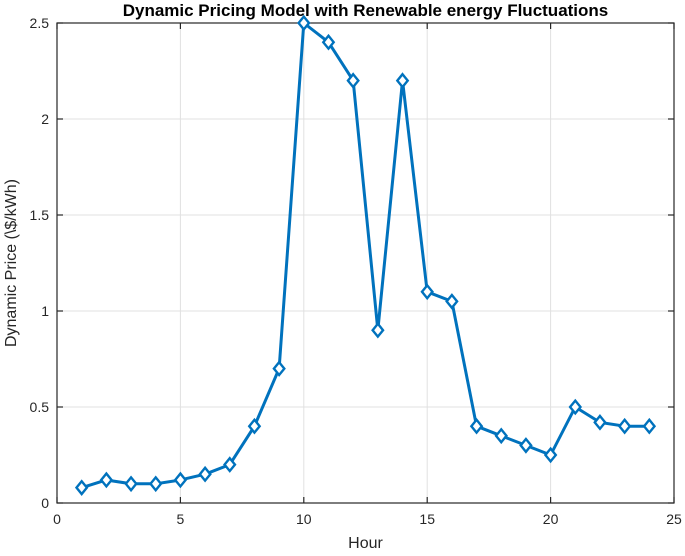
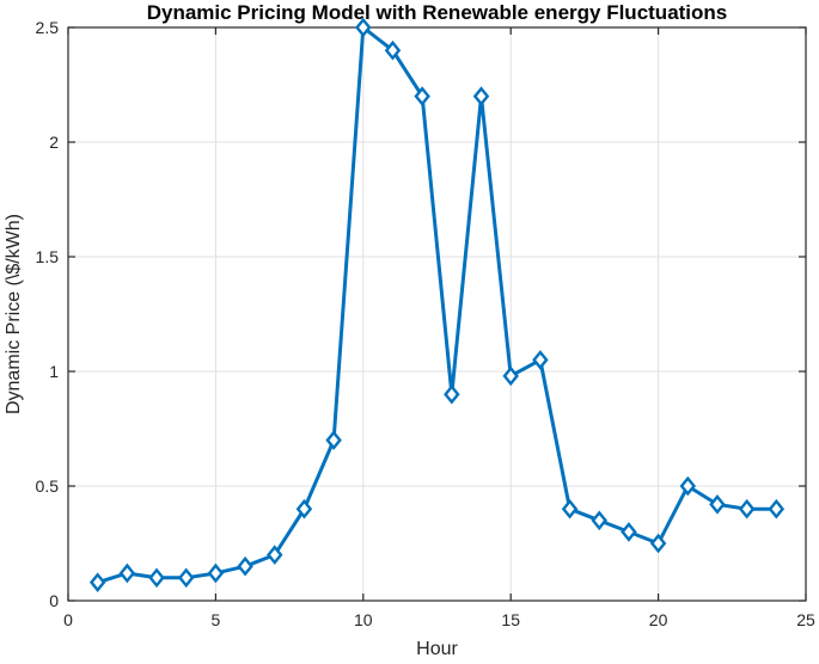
15: 1.10 -> 0.98
